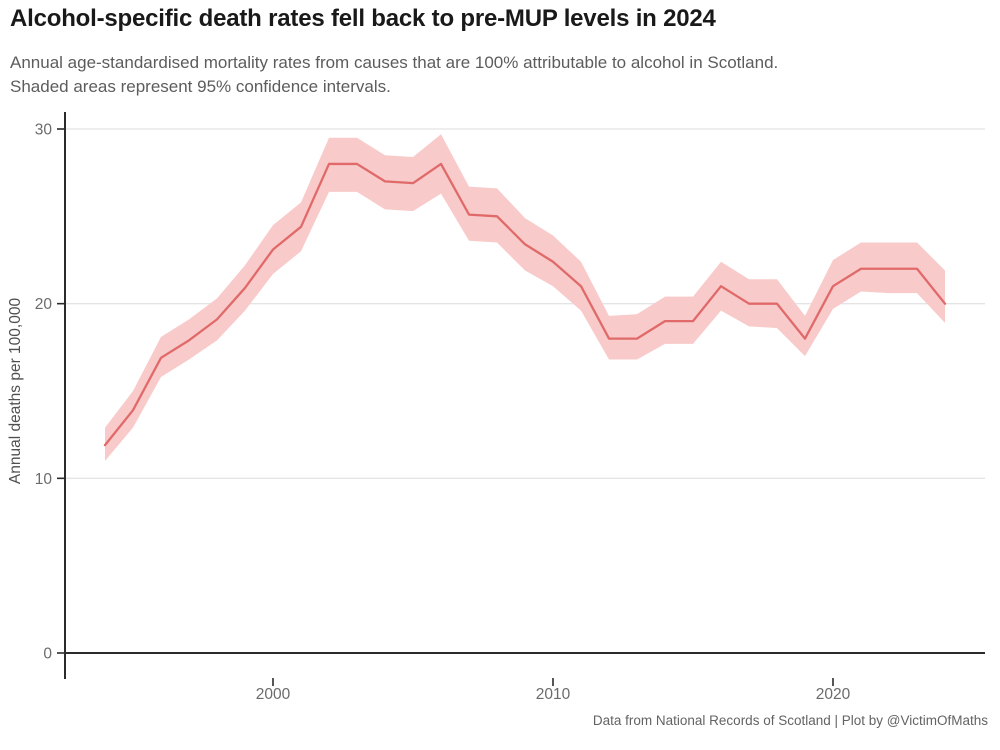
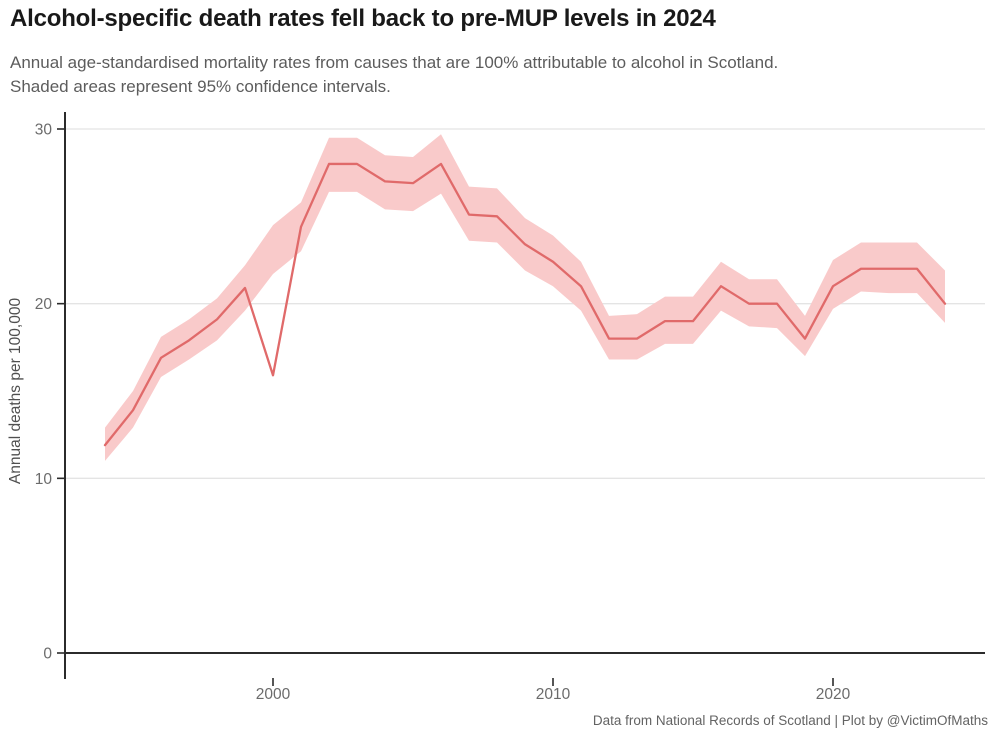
2000: 23.1 -> 15.9
